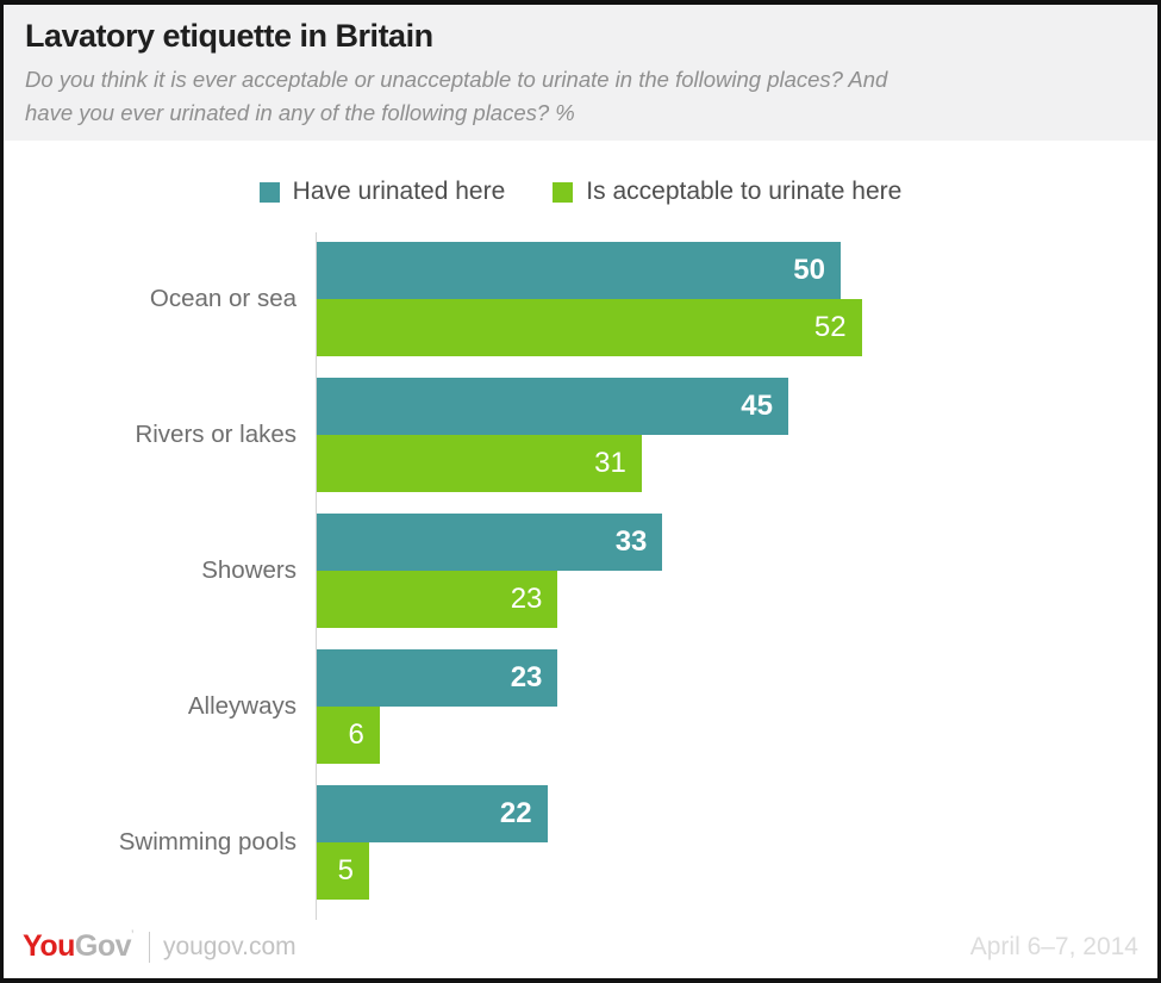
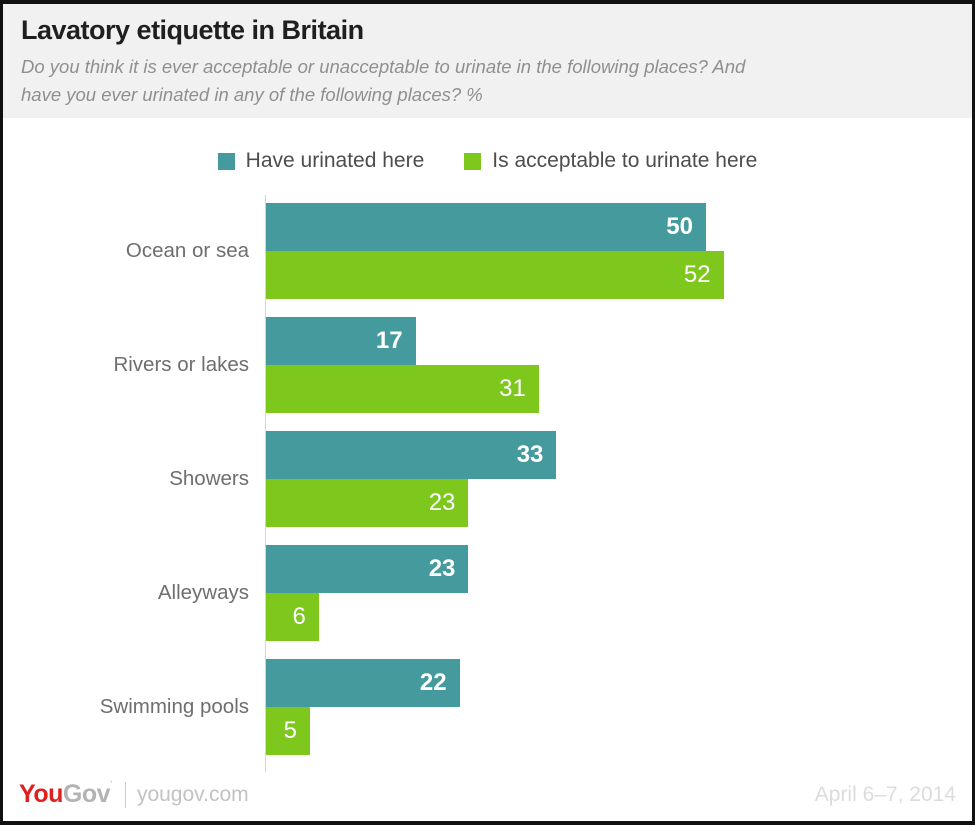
Have urinated here/Rivers or lakes: 45 -> 17
